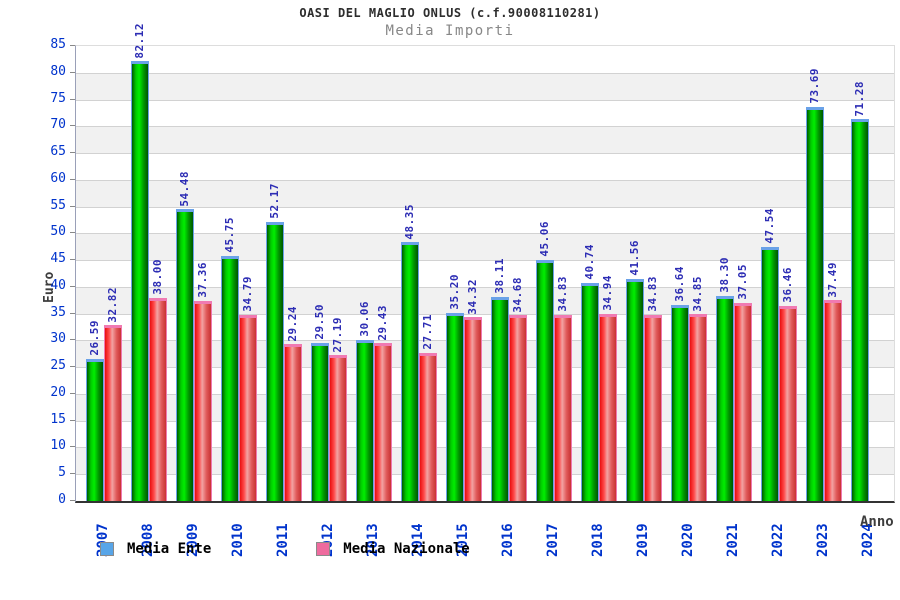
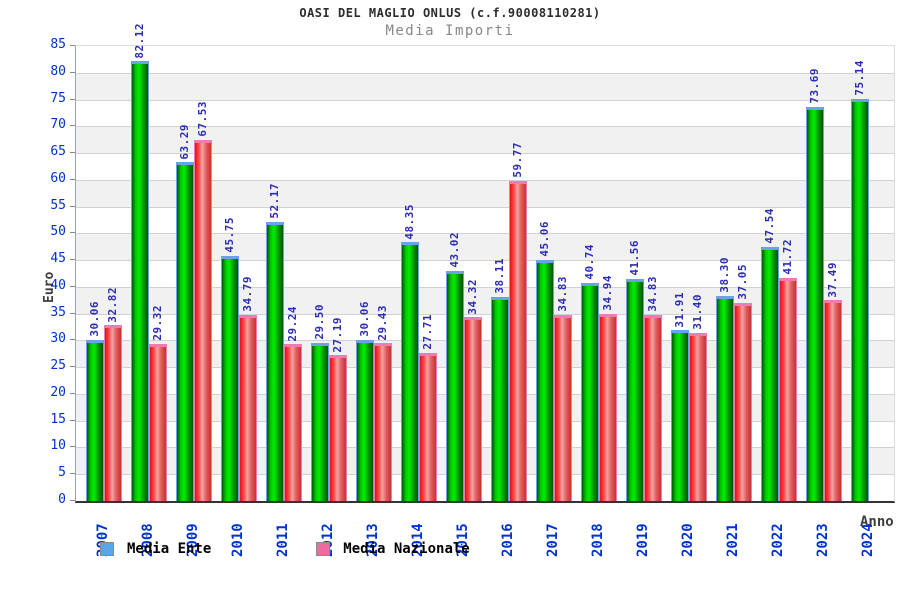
Media Ente/2007: 26.59 -> 30.06
Media Nazionale/2008: 38.00 -> 29.32
Media Ente/2009: 54.48 -> 63.29
Media Nazionale/2009: 37.36 -> 67.53
Media Ente/2015: 35.20 -> 43.02
Media Nazionale/2016: 34.68 -> 59.77
Media Ente/2020: 36.64 -> 31.91
Media Nazionale/2020: 34.85 -> 31.40
Media Nazionale/2022: 36.46 -> 41.72
Media Ente/2024: 71.28 -> 75.14
